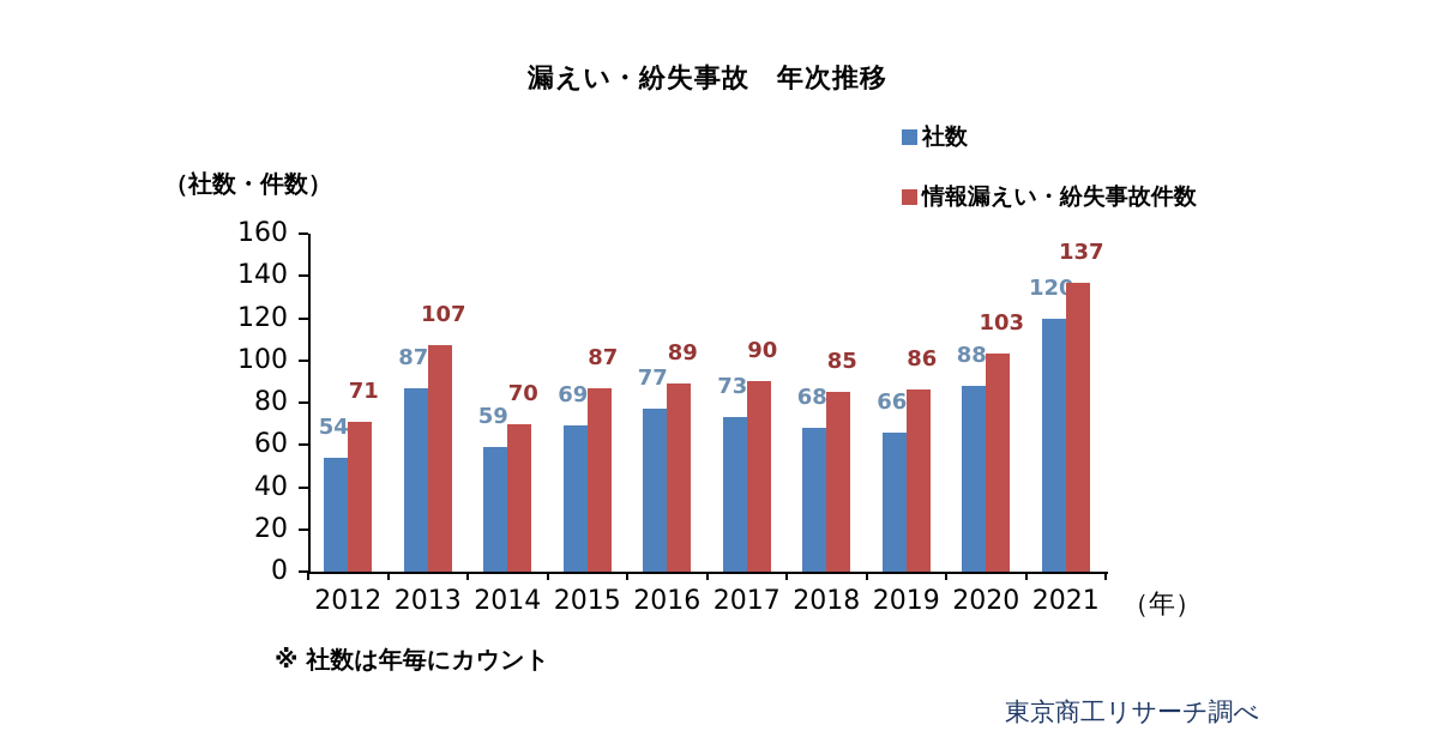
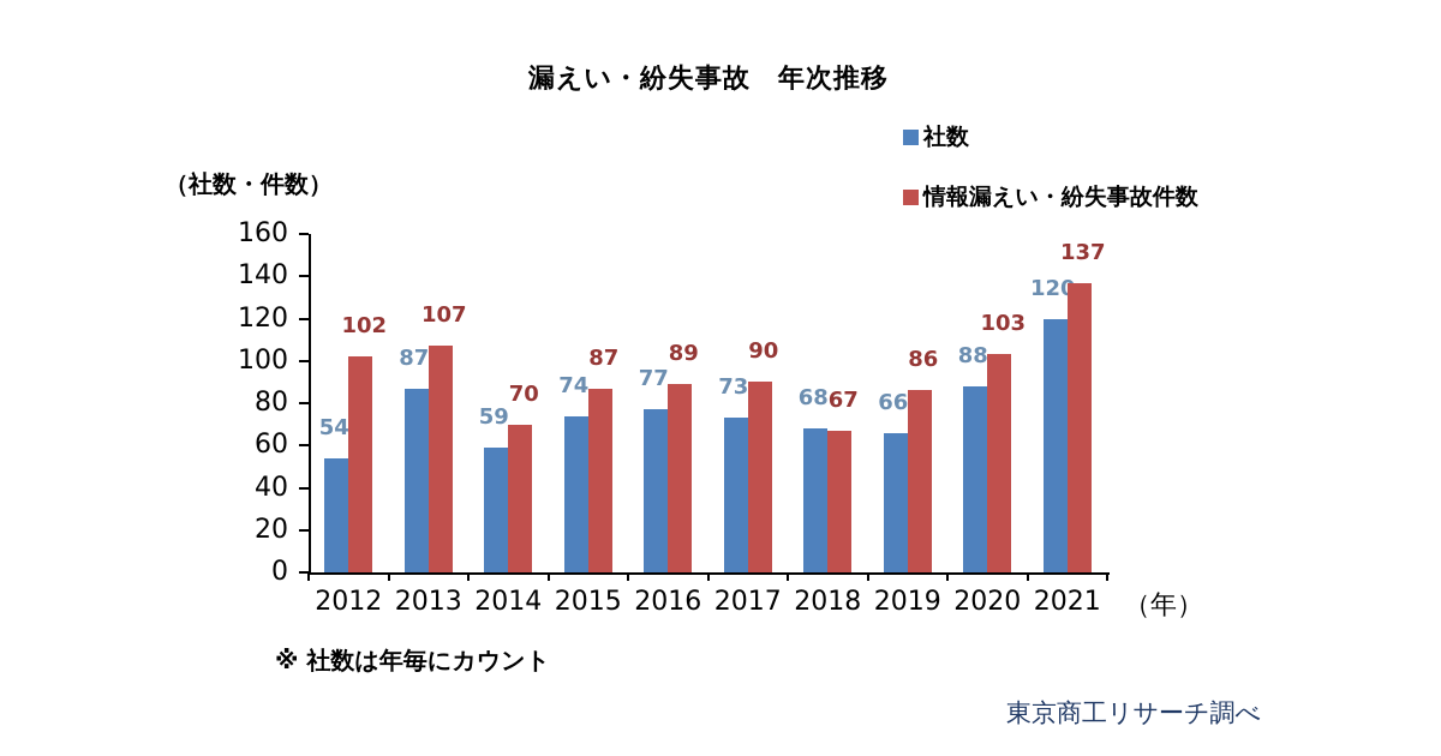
情報漏えい・紛失事故件数/2012: 71 -> 102
社数/2015: 69 -> 74
情報漏えい・紛失事故件数/2018: 85 -> 67
